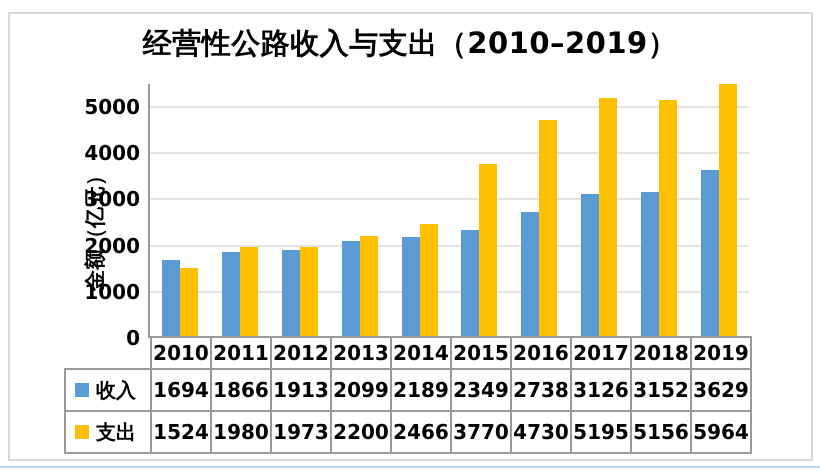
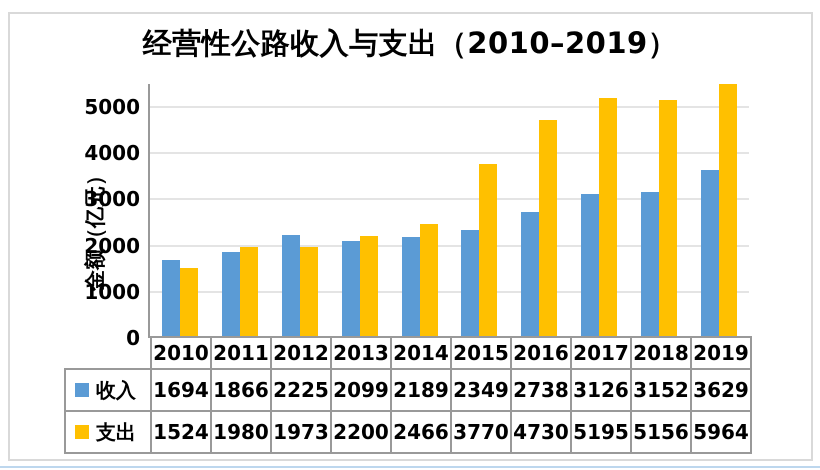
收入/2012: 1913 -> 2225
